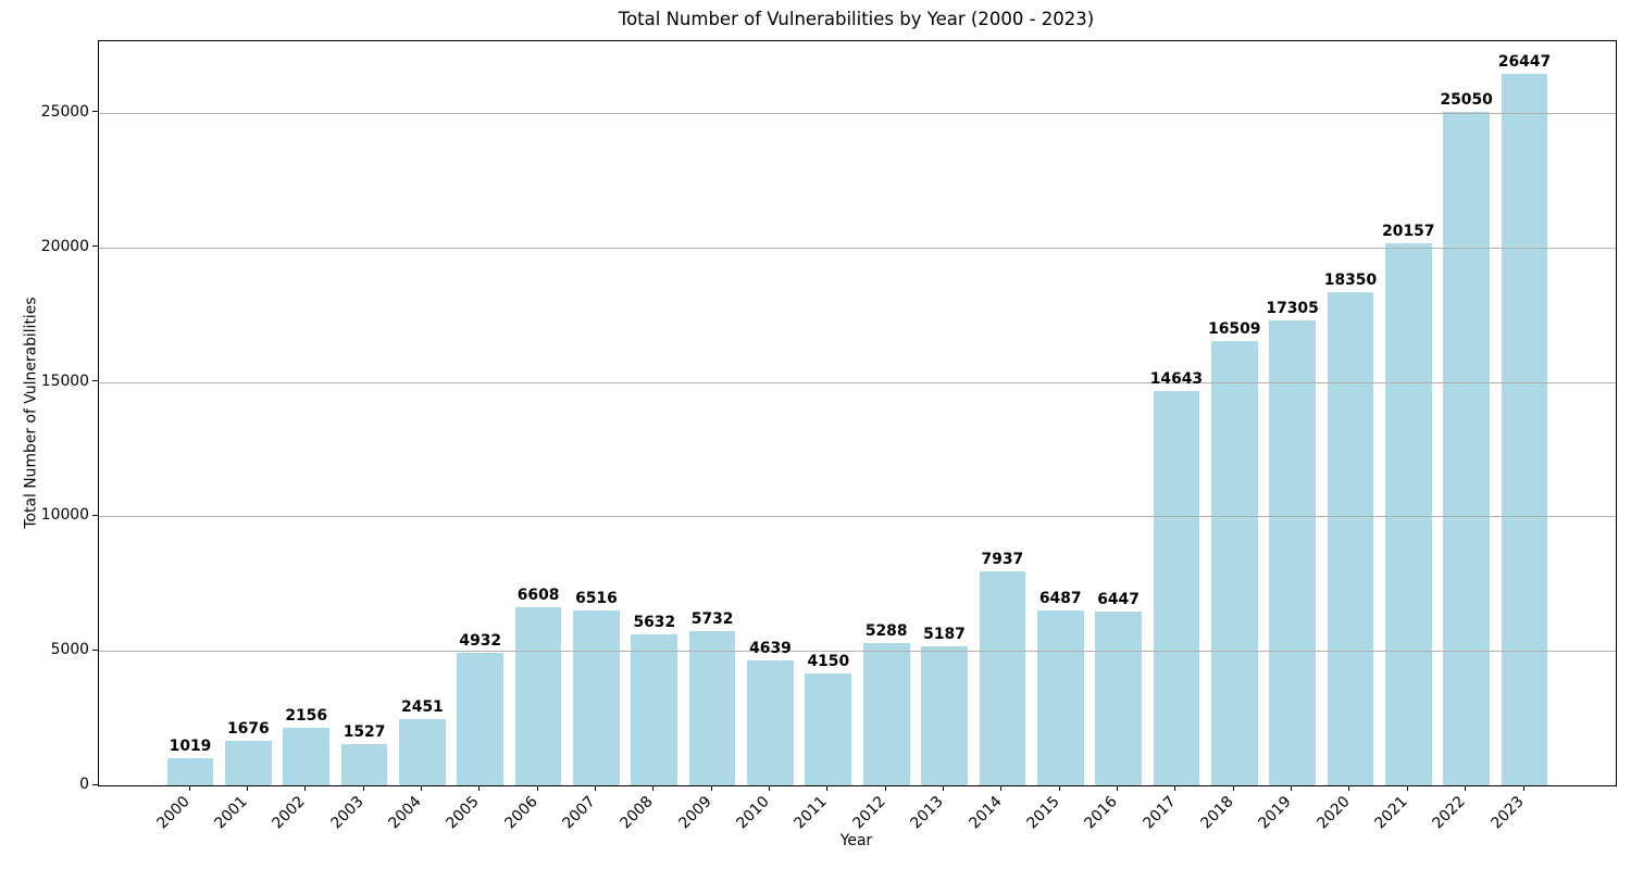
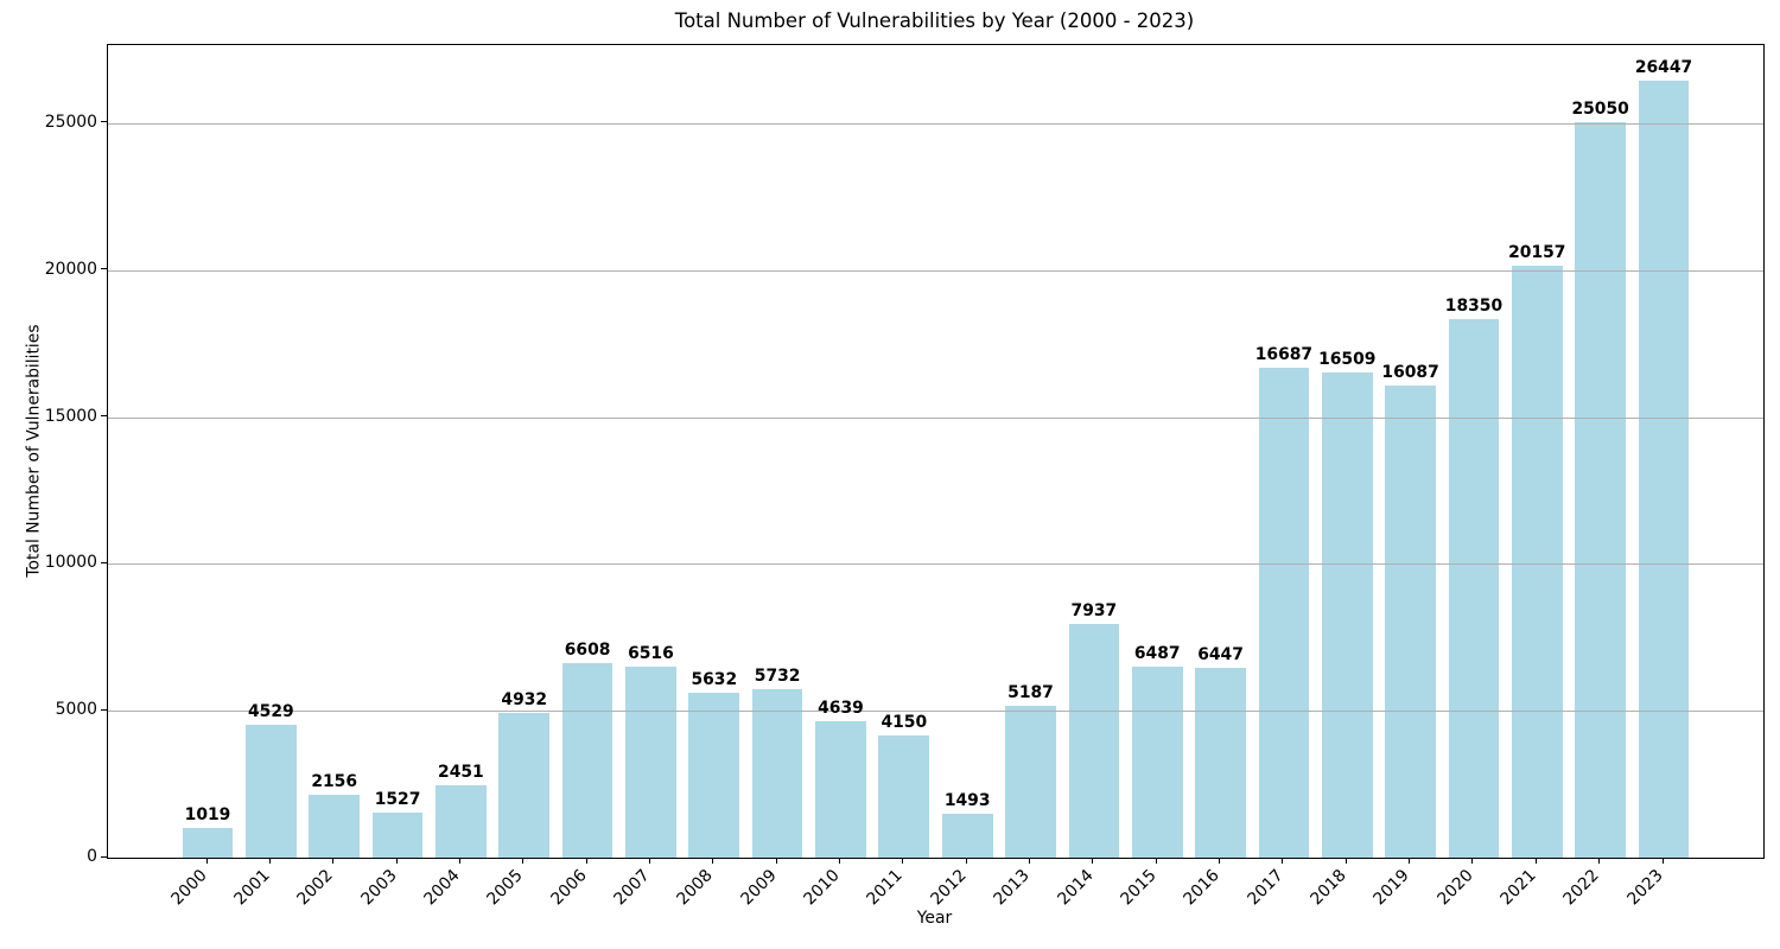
2001: 1676 -> 4529
2012: 5288 -> 1493
2017: 14643 -> 16687
2019: 17305 -> 16087
